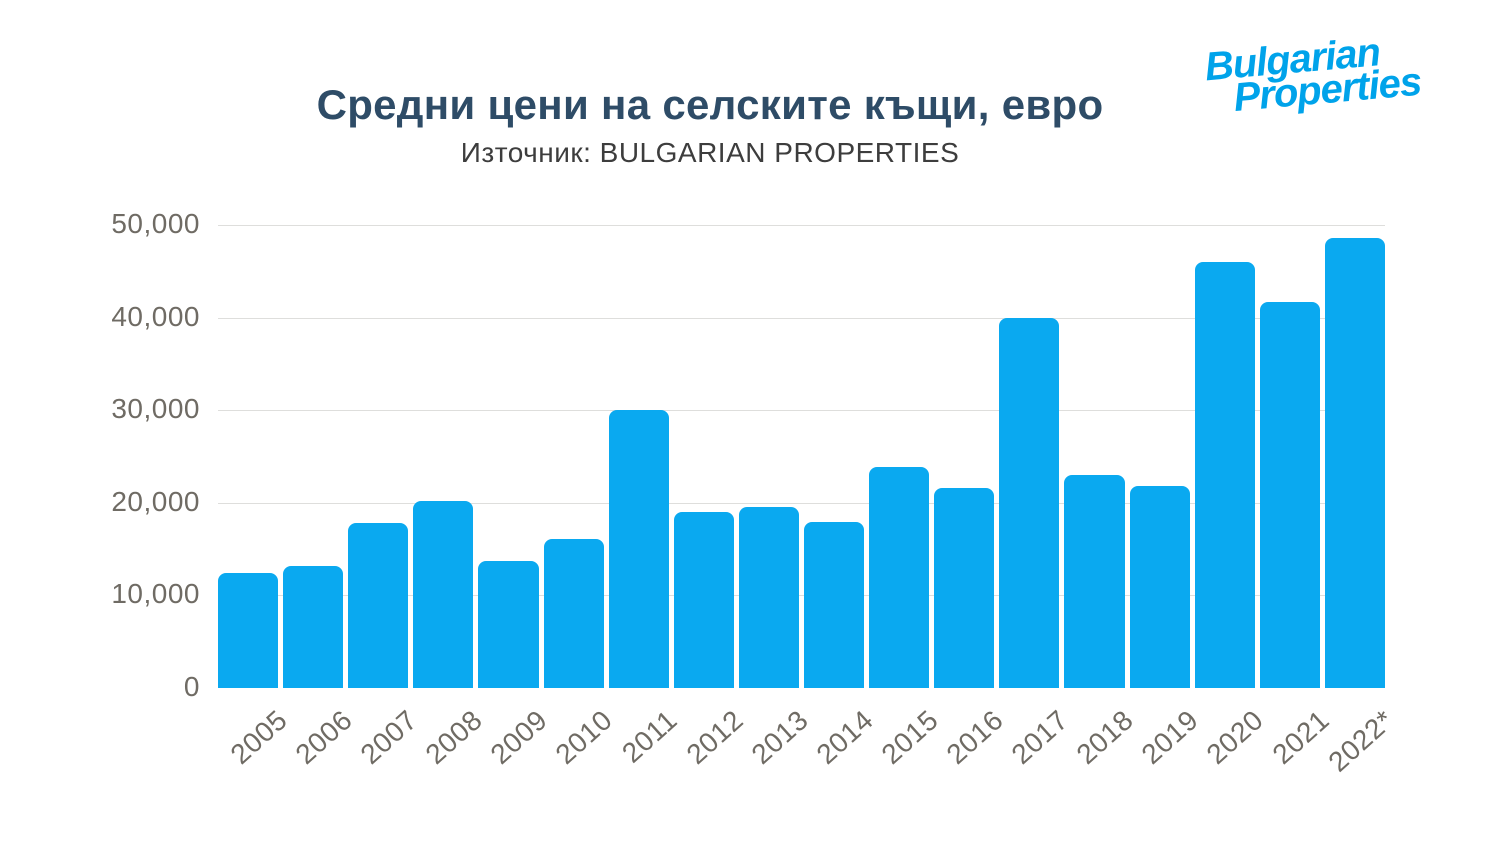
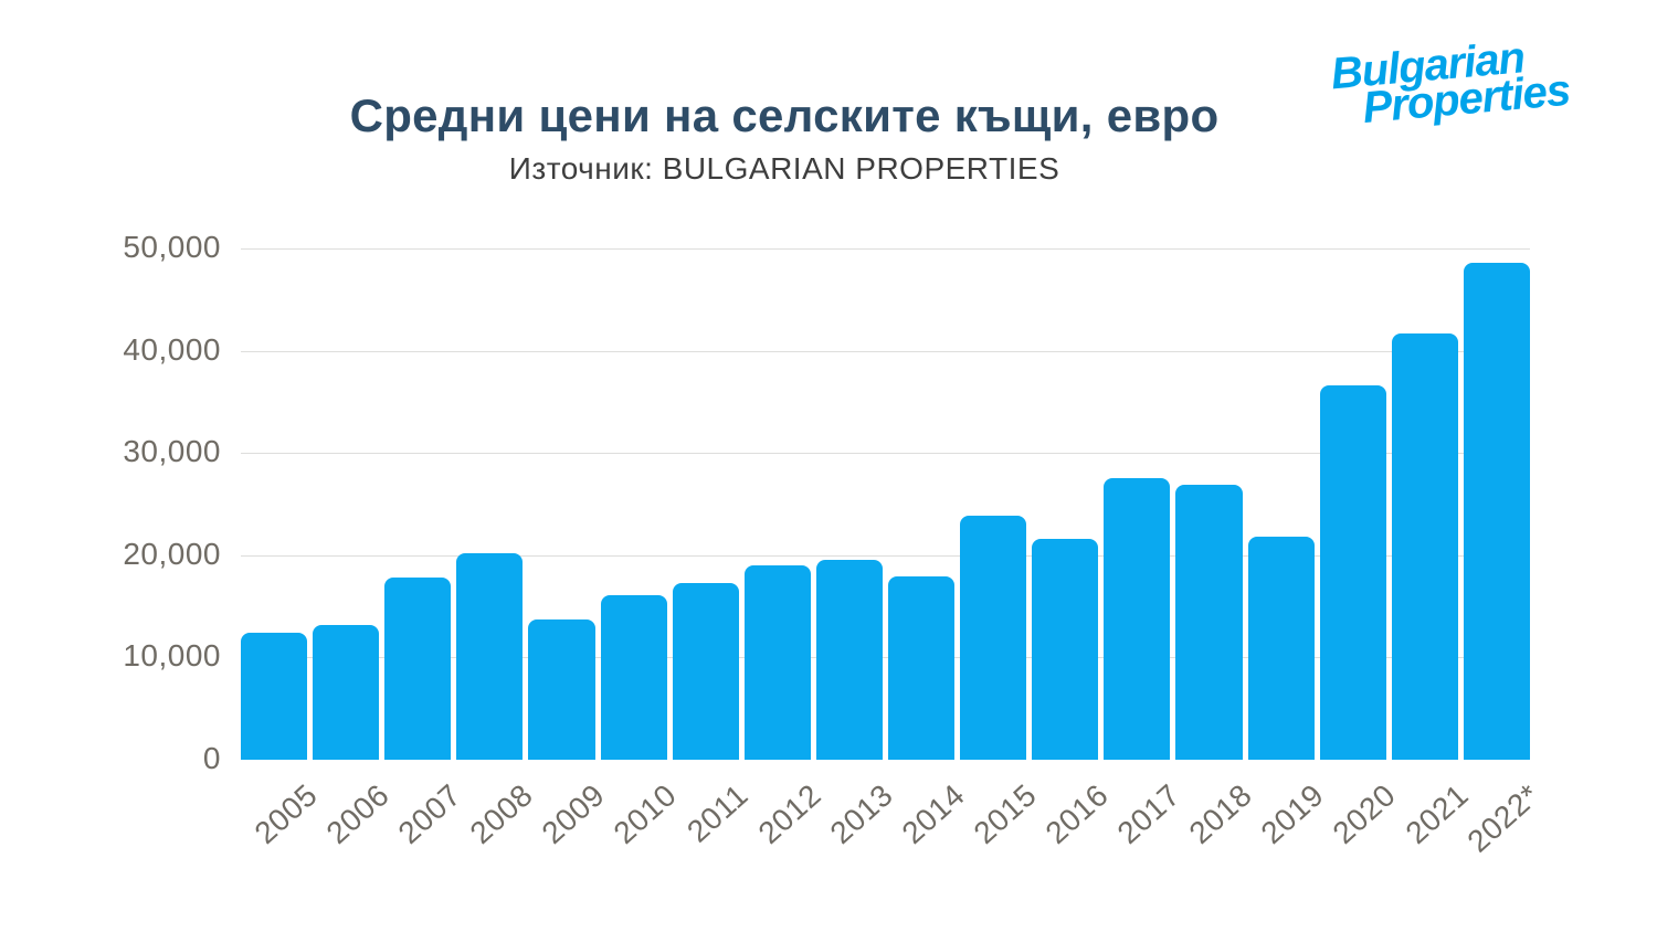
2011: 30000 -> 17000
2017: 40000 -> 28000
2018: 23000 -> 27000
2020: 46000 -> 37000
